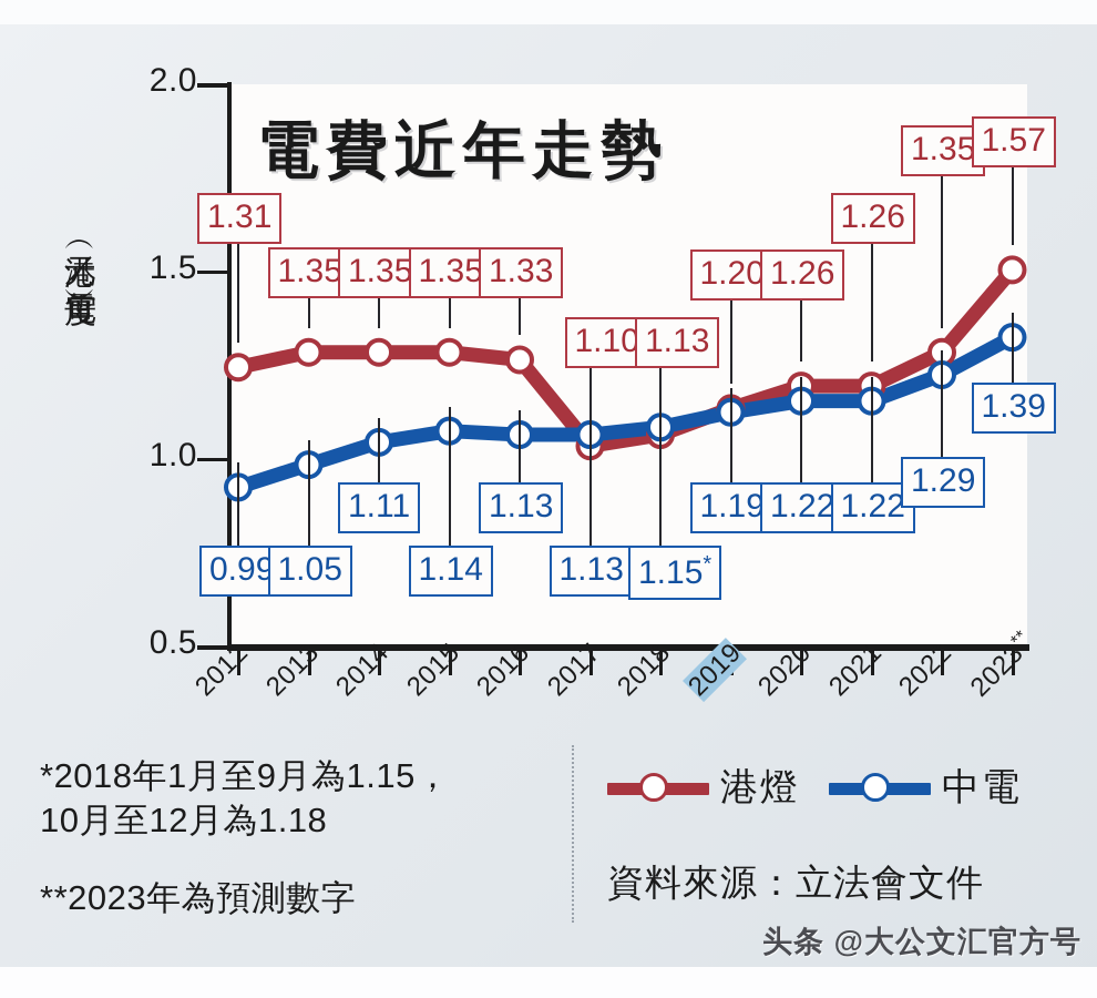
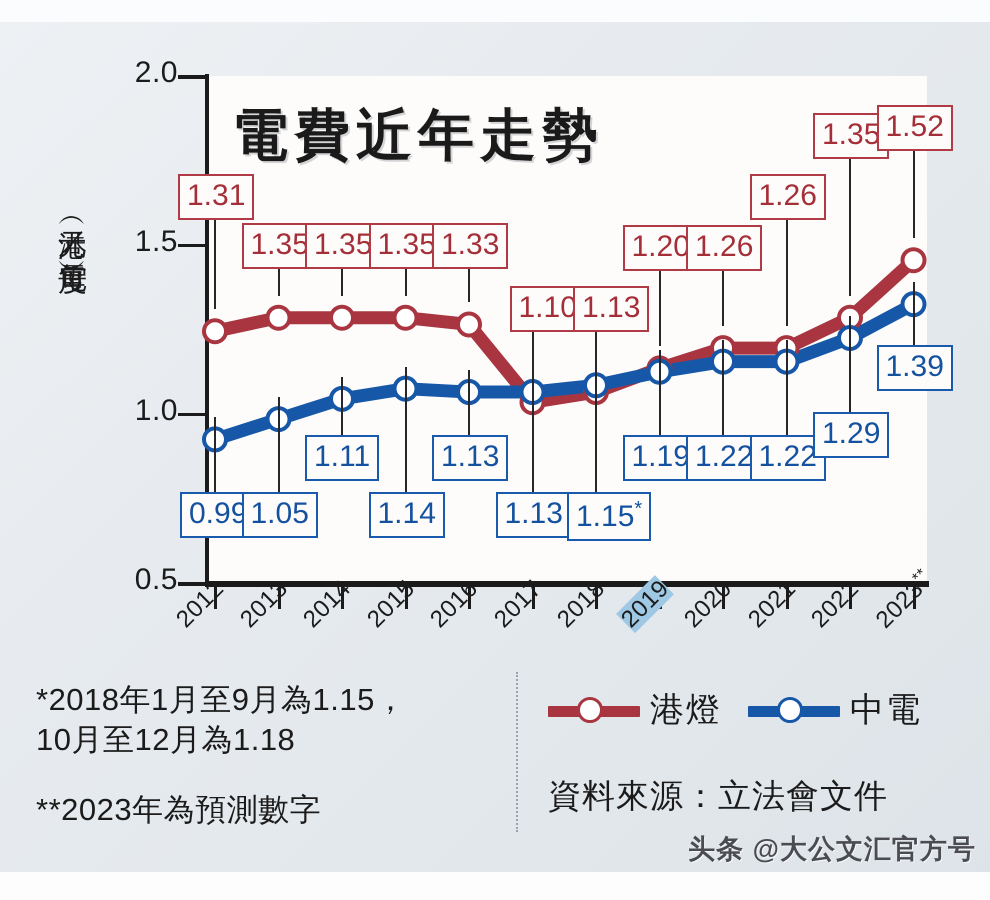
港燈/2023: 1.57 -> 1.52
